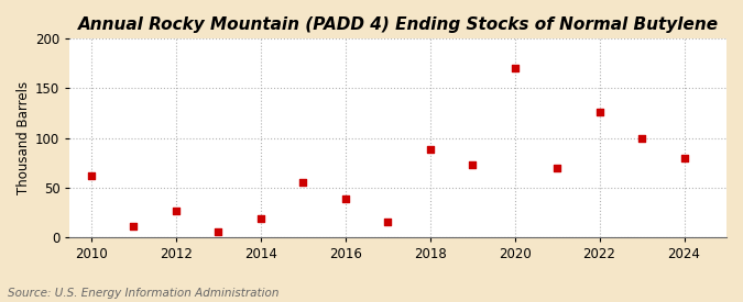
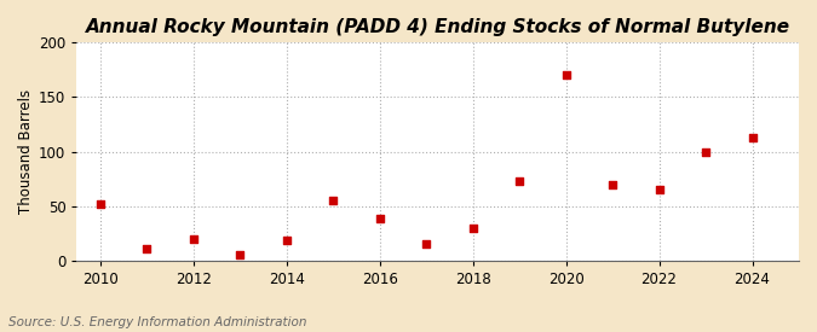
2010: 62 -> 52
2012: 26 -> 20
2018: 88 -> 30
2022: 126 -> 65
2024: 80 -> 113
